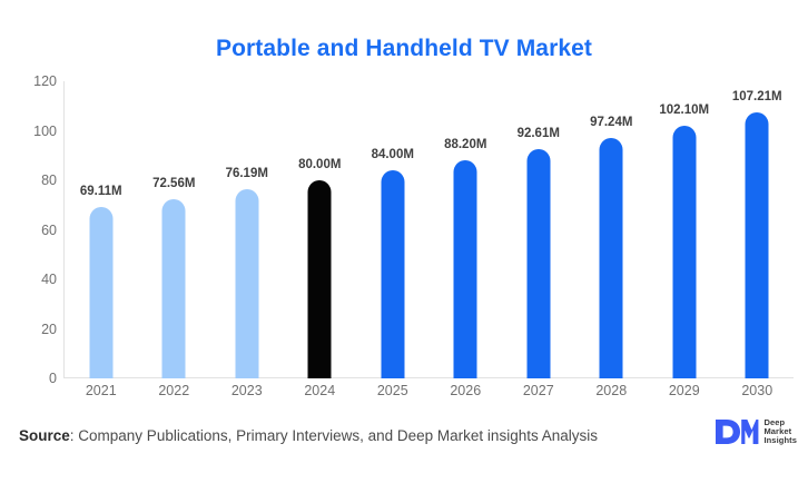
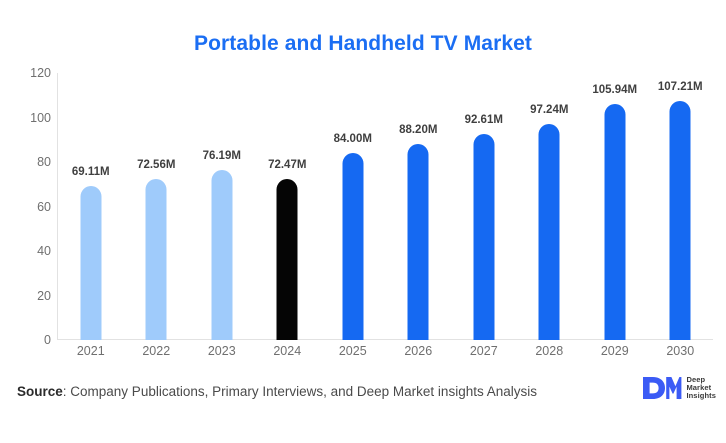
2024: 80.00M -> 72.47M
2029: 102.10M -> 105.94M
